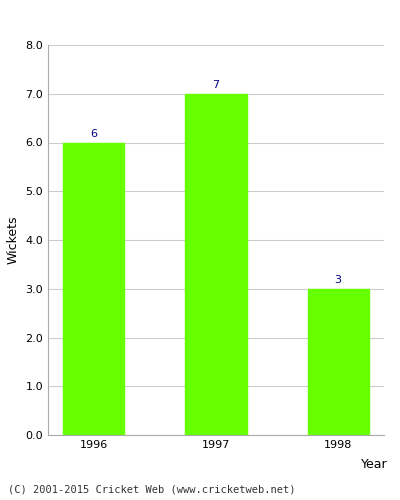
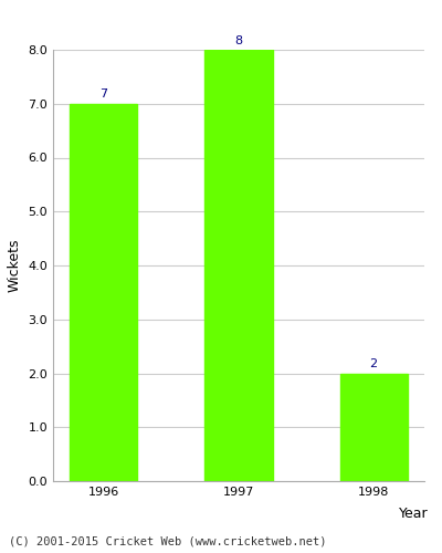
1996: 6 -> 7
1997: 7 -> 8
1998: 3 -> 2
